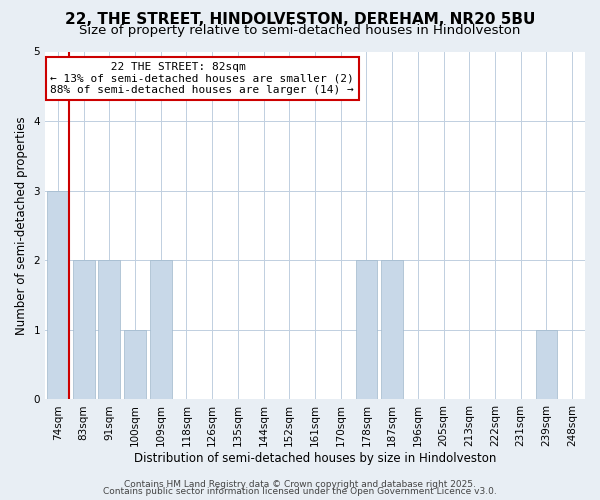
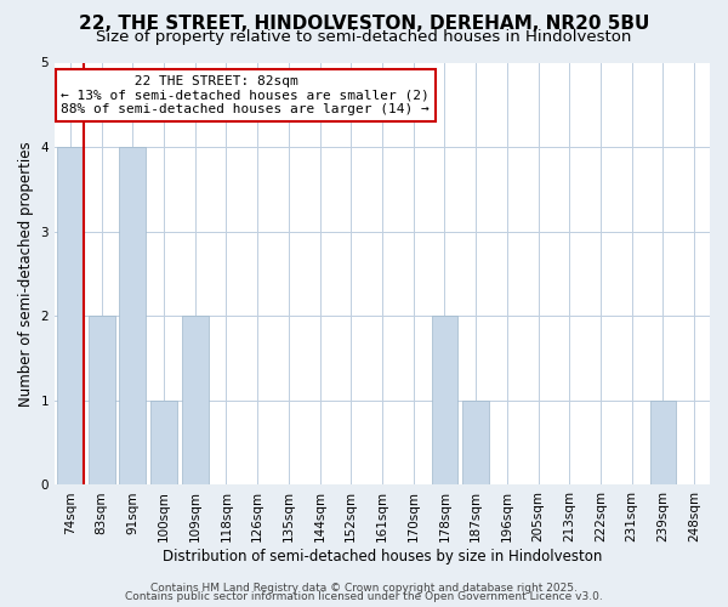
74sqm: 3 -> 4
91sqm: 2 -> 4
187sqm: 2 -> 1
